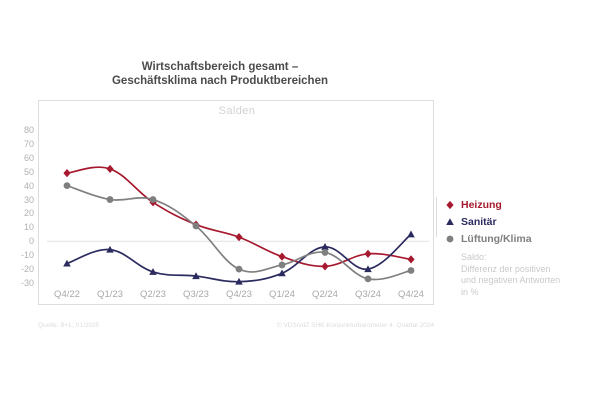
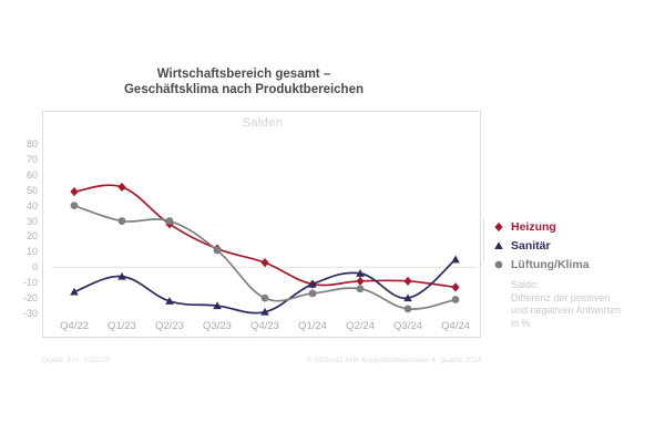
Sanitär/Q1/24: -23 -> -11
Heizung/Q2/24: -18 -> -9
Lüftung/Klima/Q2/24: -8 -> -14
